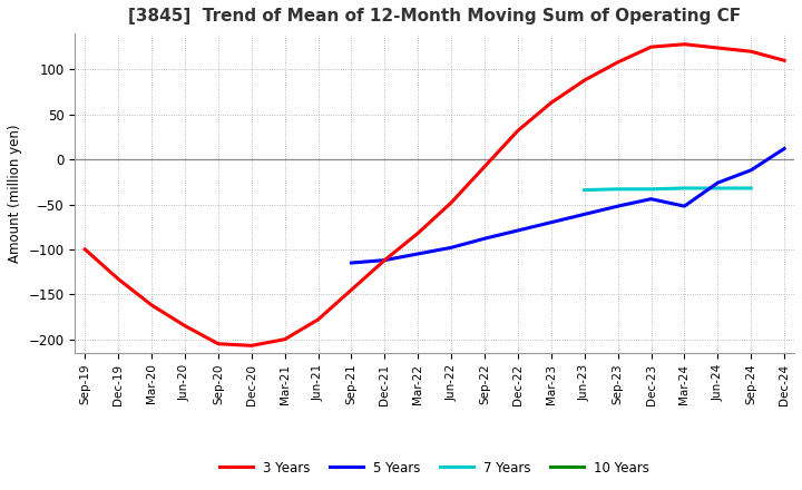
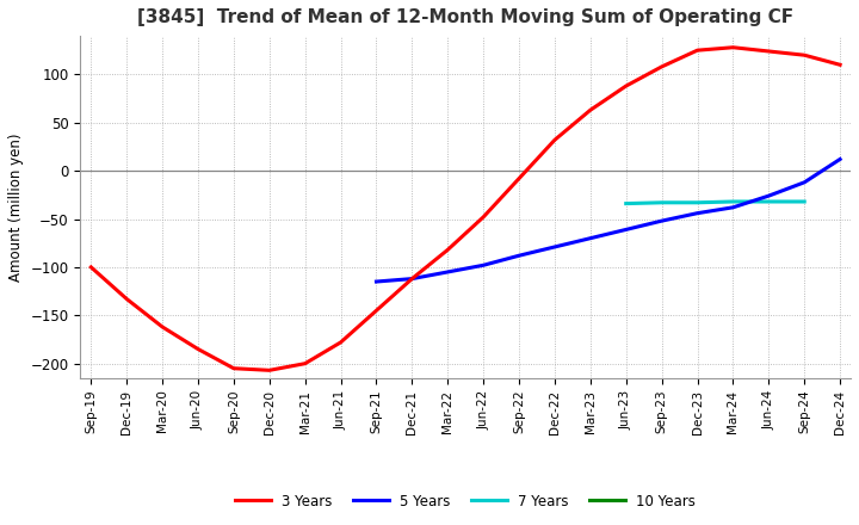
5 Years/Mar-24: -52 -> -38
